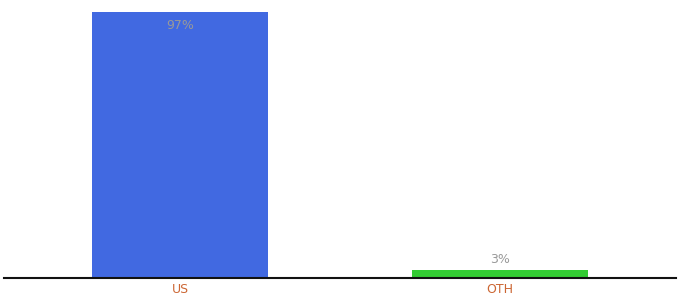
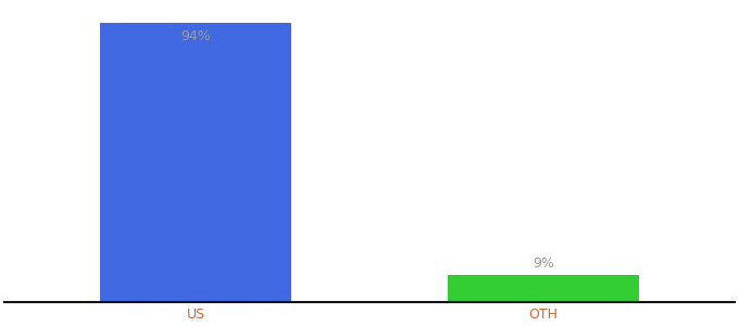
US: 97% -> 94%
OTH: 3% -> 9%
